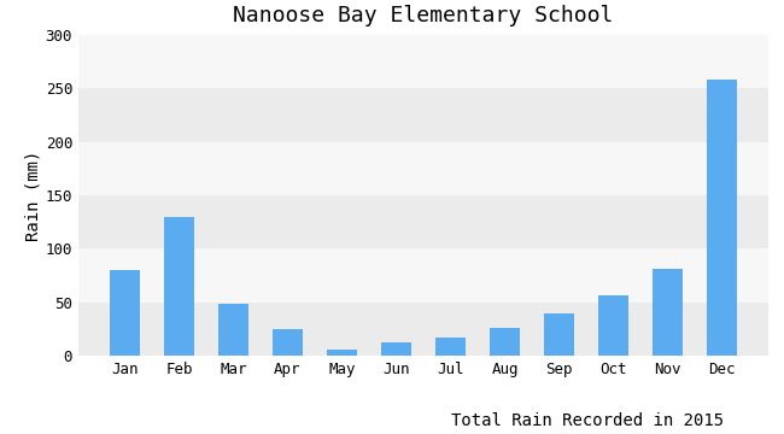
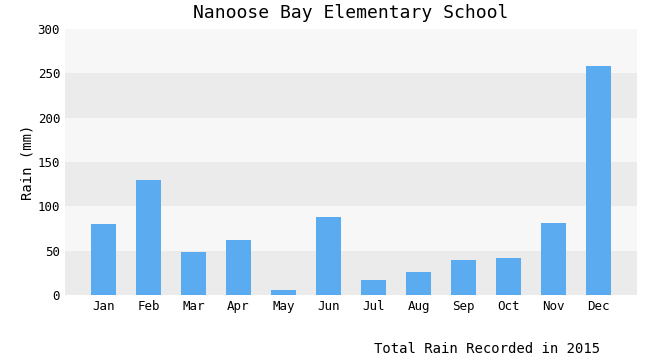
Apr: 25 -> 62
Jun: 13 -> 88
Oct: 57 -> 42
